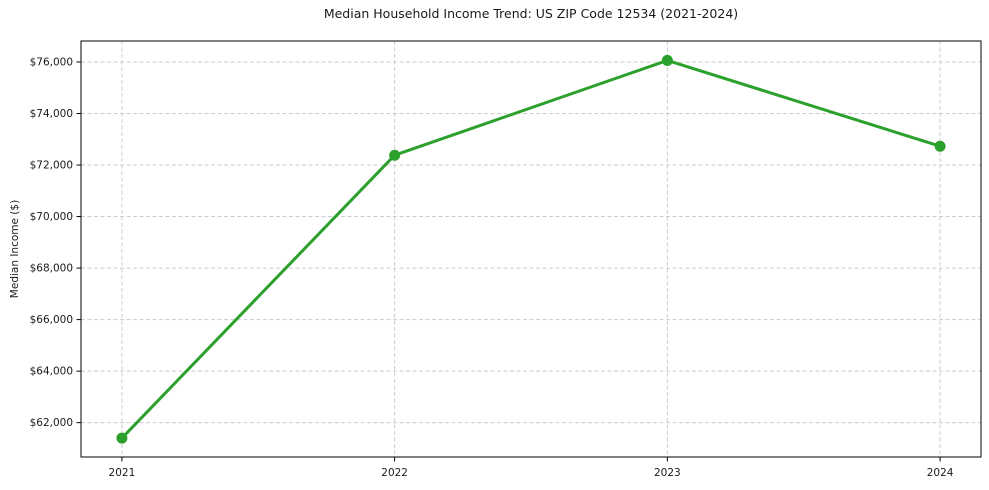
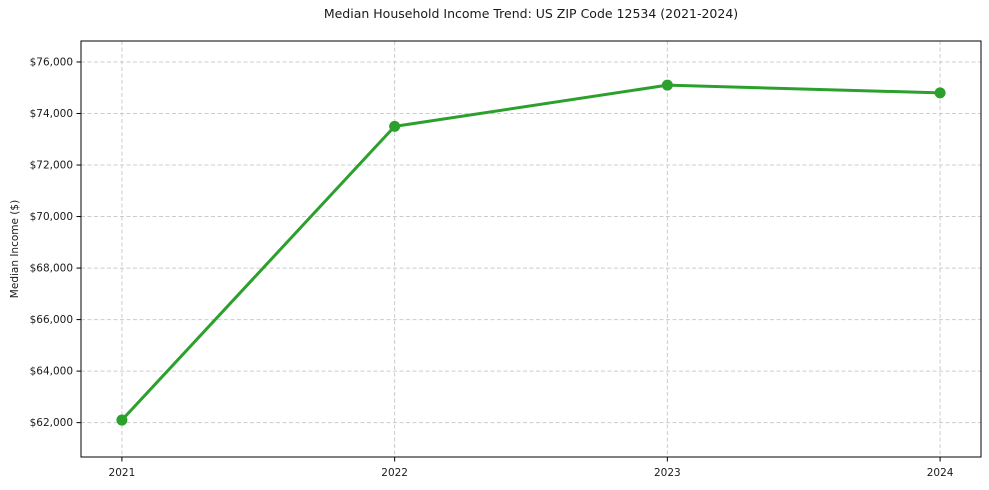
2021: $61400 -> $62100
2022: $72400 -> $73500
2023: $76100 -> $75100
2024: $72700 -> $74800
